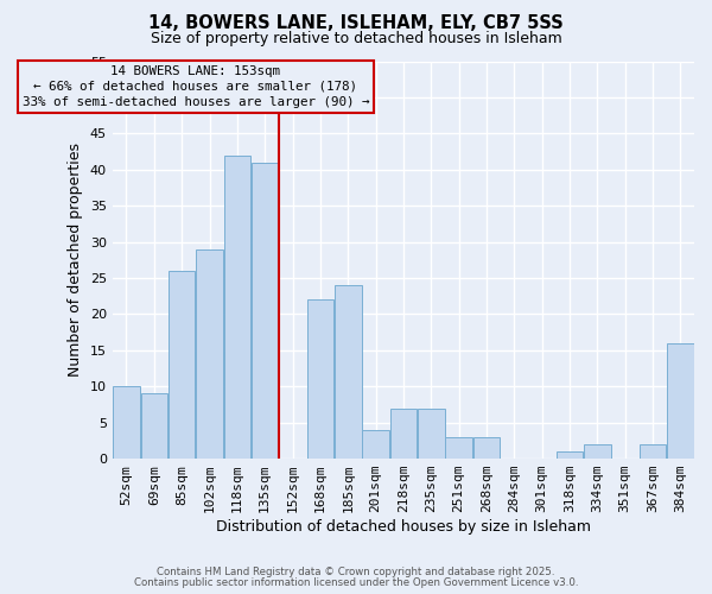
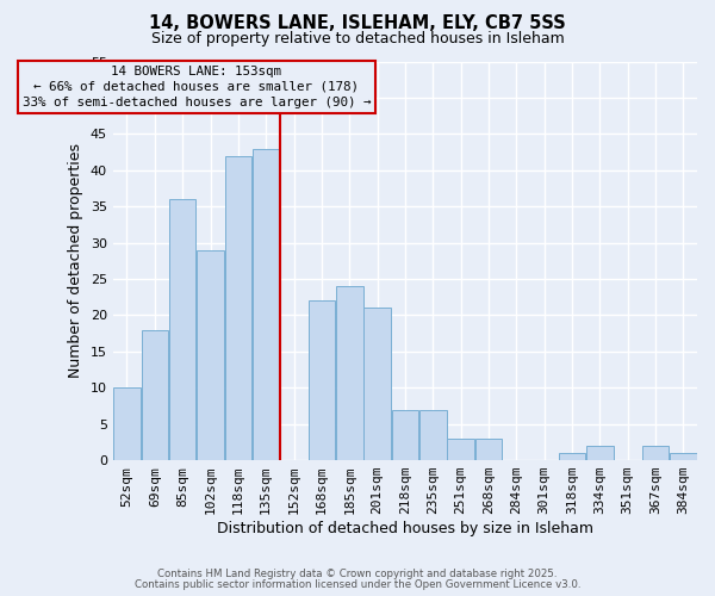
69sqm: 9 -> 18
85sqm: 26 -> 36
135sqm: 41 -> 43
201sqm: 4 -> 21
384sqm: 16 -> 1
